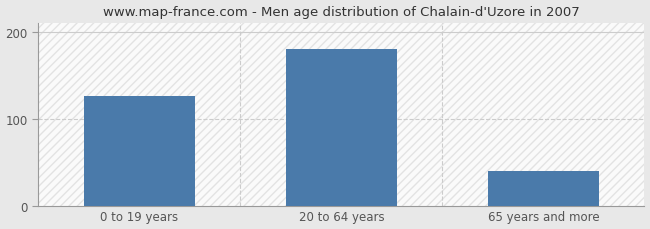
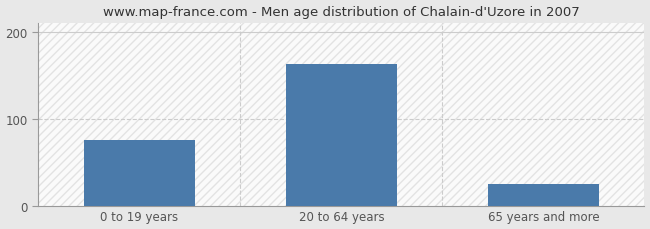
0 to 19 years: 126 -> 75
20 to 64 years: 180 -> 163
65 years and more: 40 -> 25
